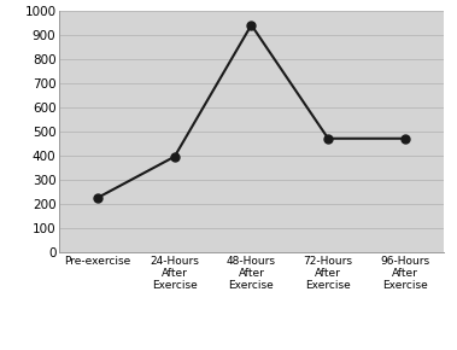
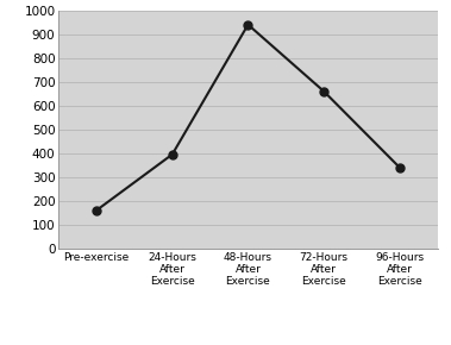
Pre-exercise: 225 -> 160
72-Hours After Exercise: 470 -> 660
96-Hours After Exercise: 470 -> 340
